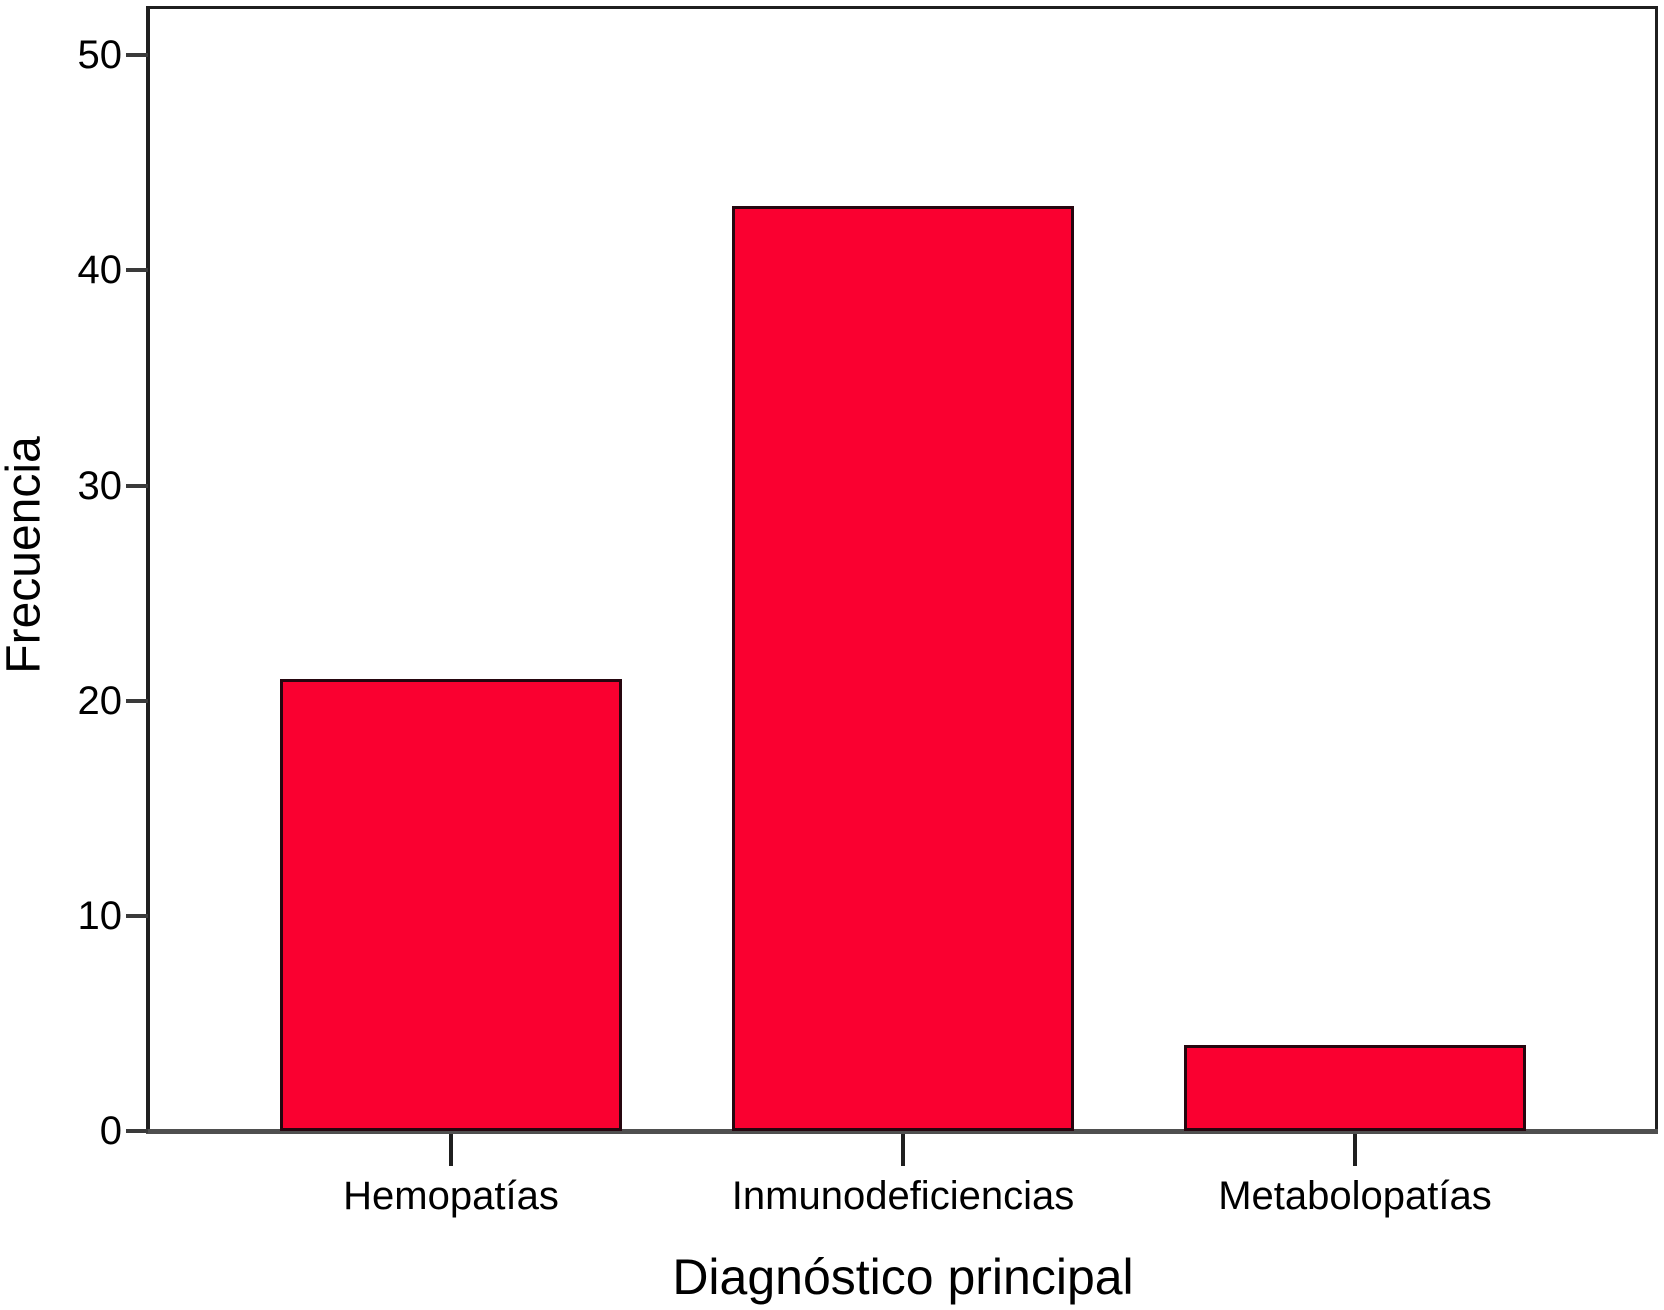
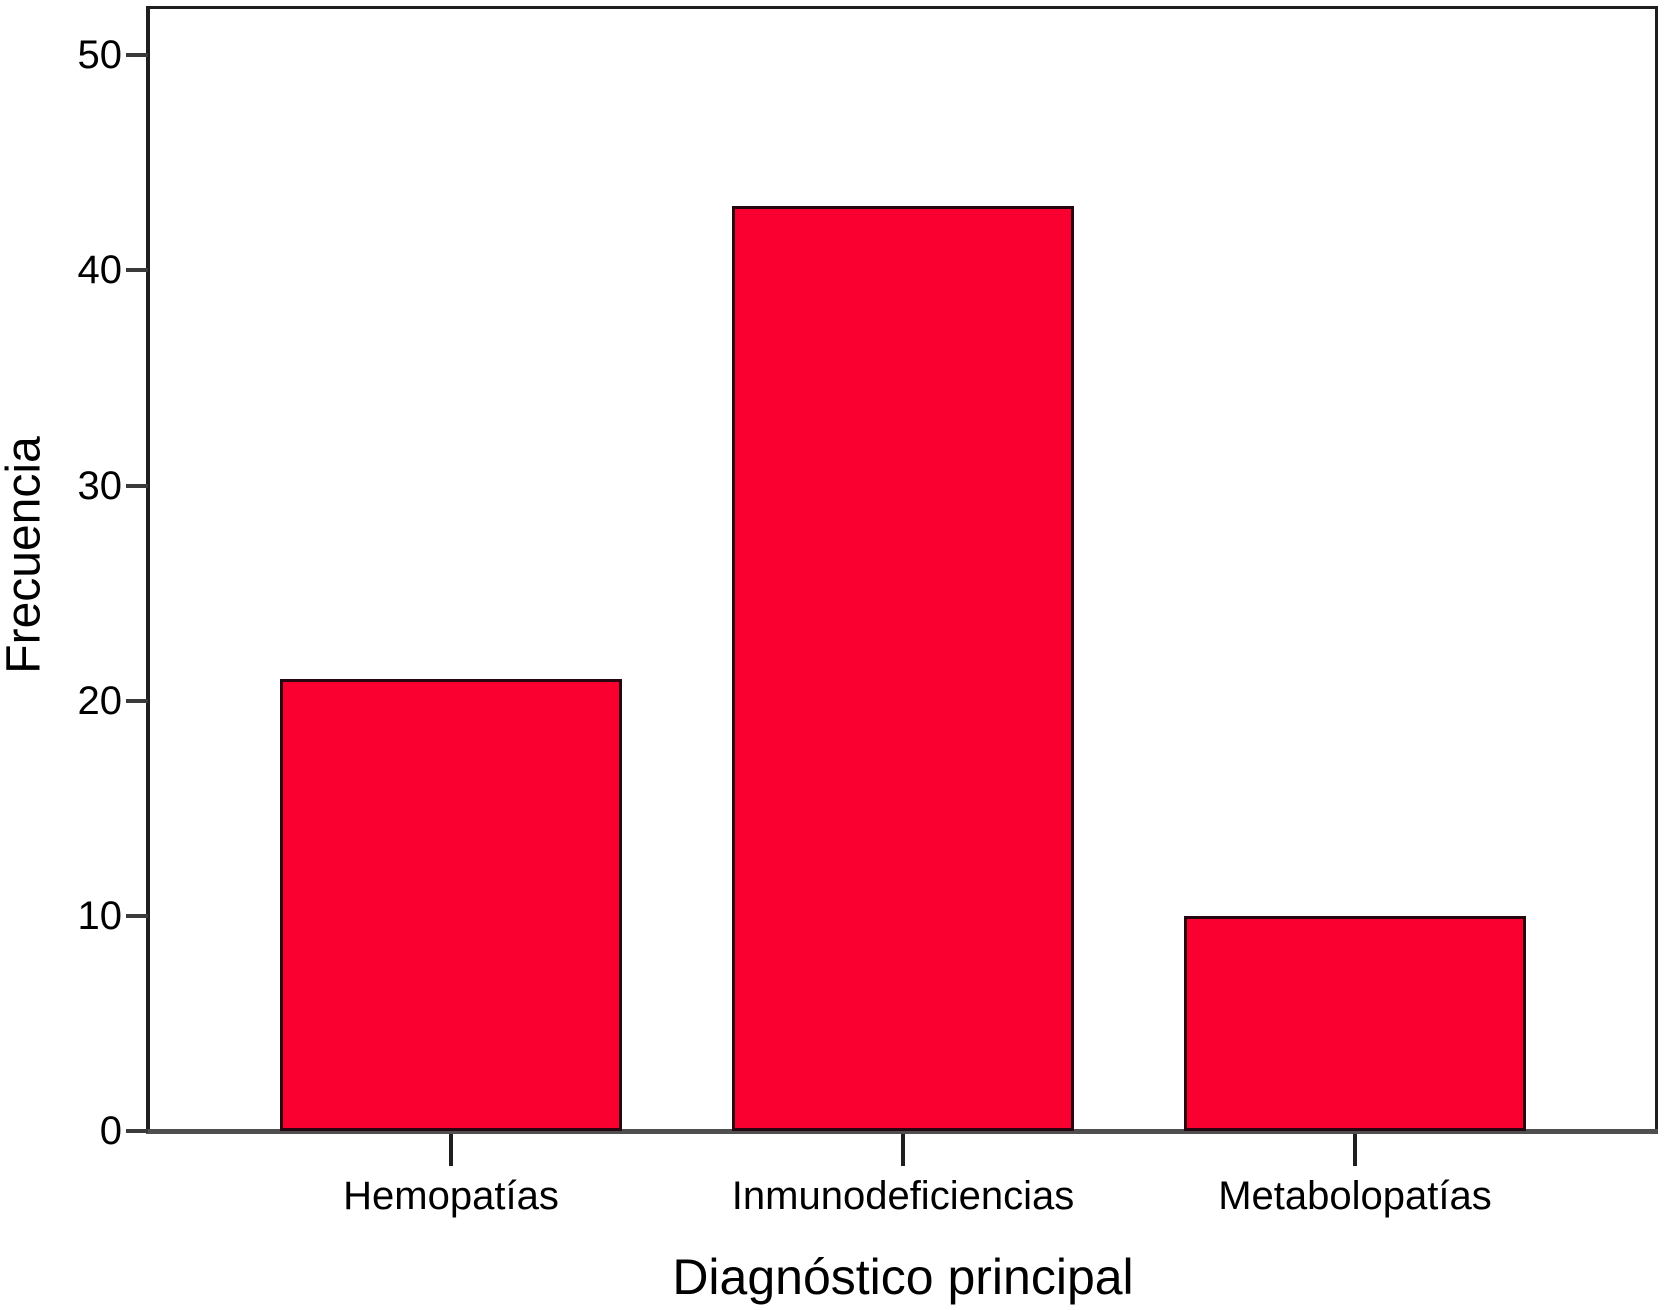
Metabolopatías: 4 -> 10
